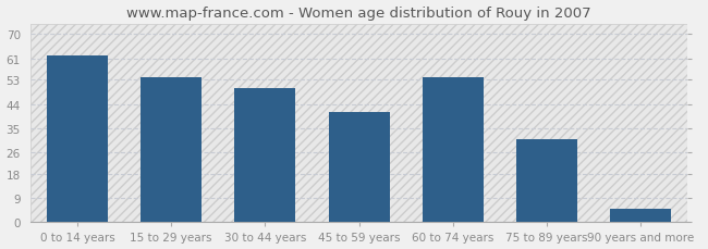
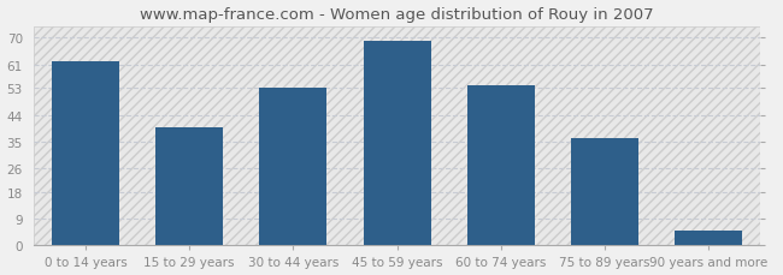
15 to 29 years: 54 -> 40
30 to 44 years: 50 -> 53
45 to 59 years: 41 -> 69
75 to 89 years: 31 -> 36
